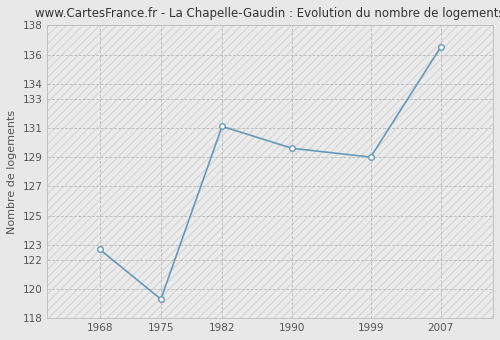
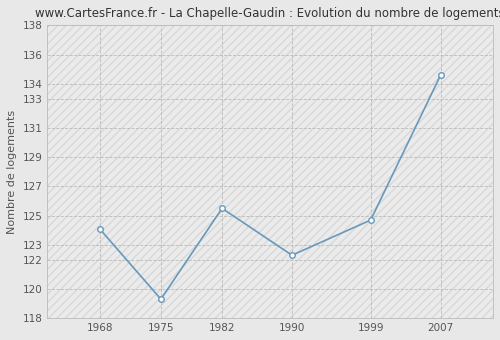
1968: 122.7 -> 124.1
1982: 131.1 -> 125.5
1990: 129.6 -> 122.3
1999: 129.0 -> 124.7
2007: 136.5 -> 134.6
